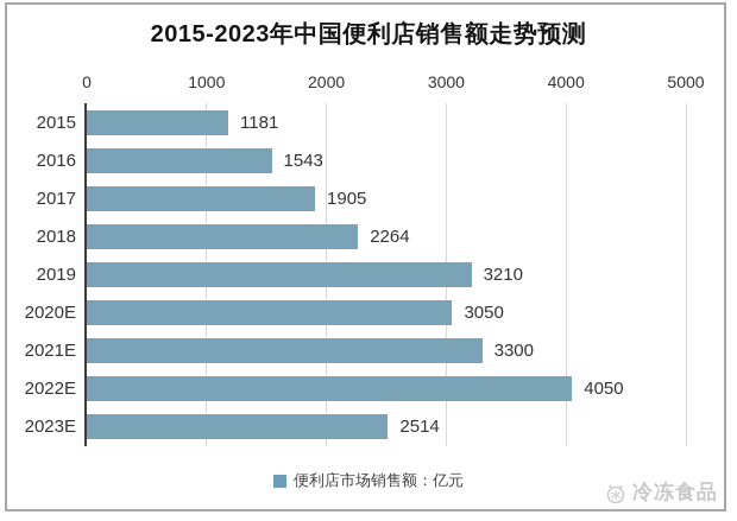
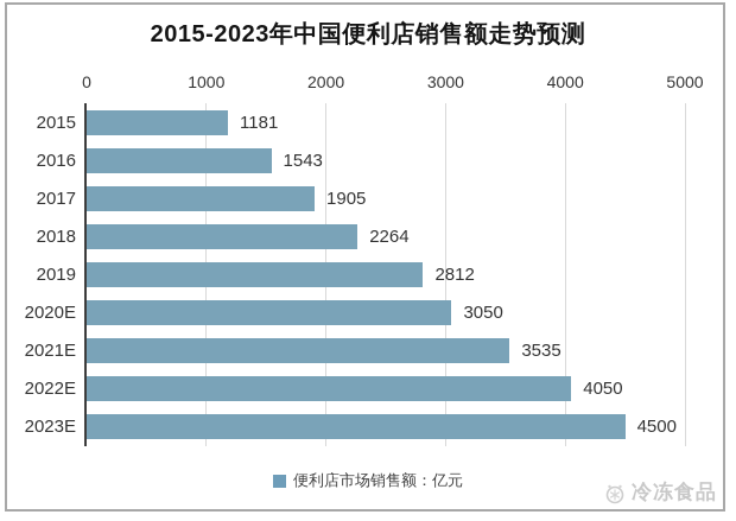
2019: 3210 -> 2812
2021E: 3300 -> 3535
2023E: 2514 -> 4500
